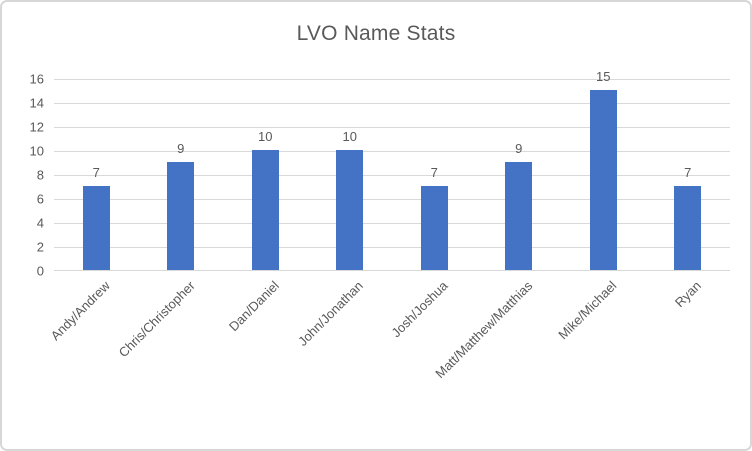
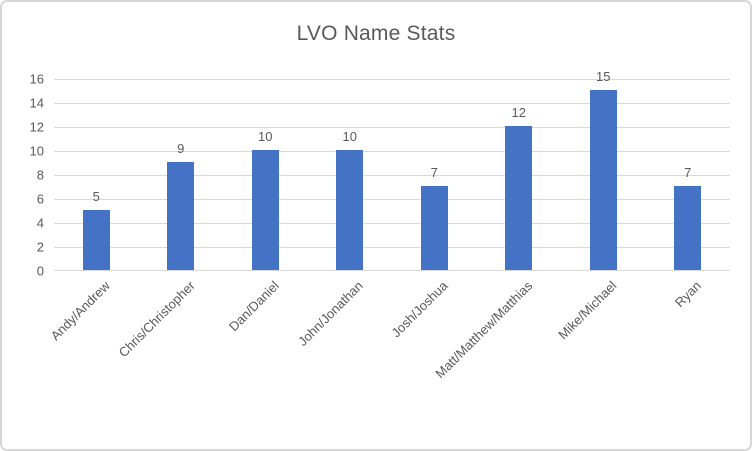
Andy/Andrew: 7 -> 5
Matt/Matthew/Matthias: 9 -> 12
